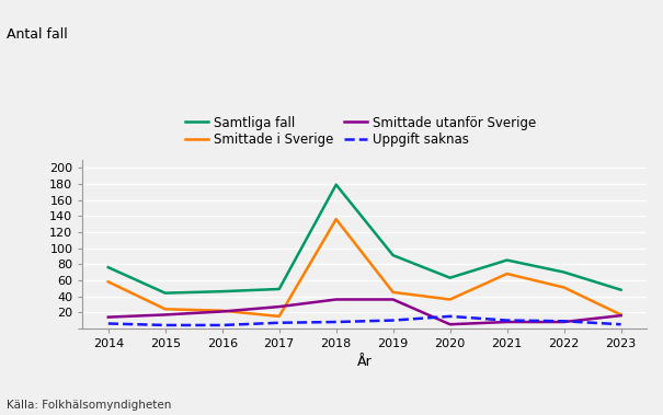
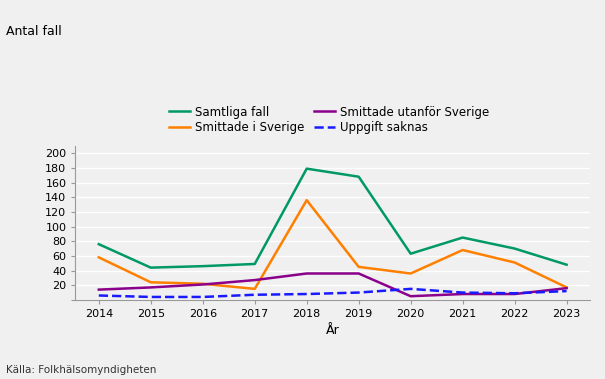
Samtliga fall/2019: 91 -> 168
Uppgift saknas/2023: 5 -> 12
